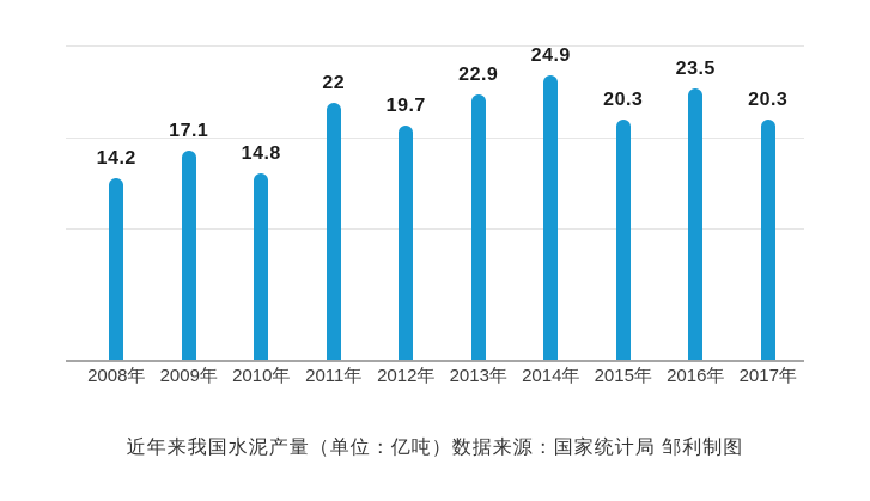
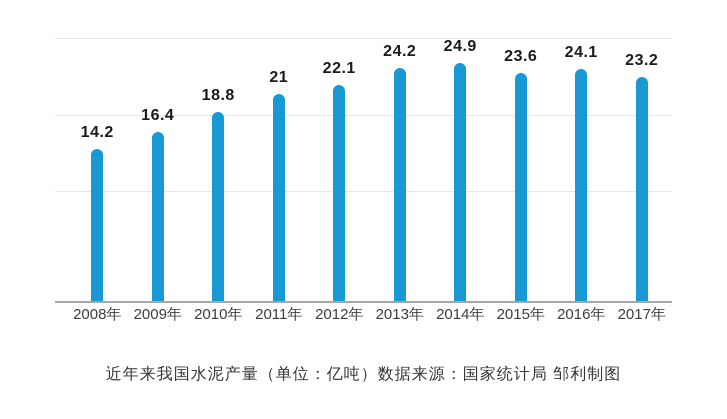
2009年: 17.1 -> 16.4
2010年: 14.8 -> 18.8
2011年: 22 -> 21
2012年: 19.7 -> 22.1
2013年: 22.9 -> 24.2
2015年: 20.3 -> 23.6
2016年: 23.5 -> 24.1
2017年: 20.3 -> 23.2
